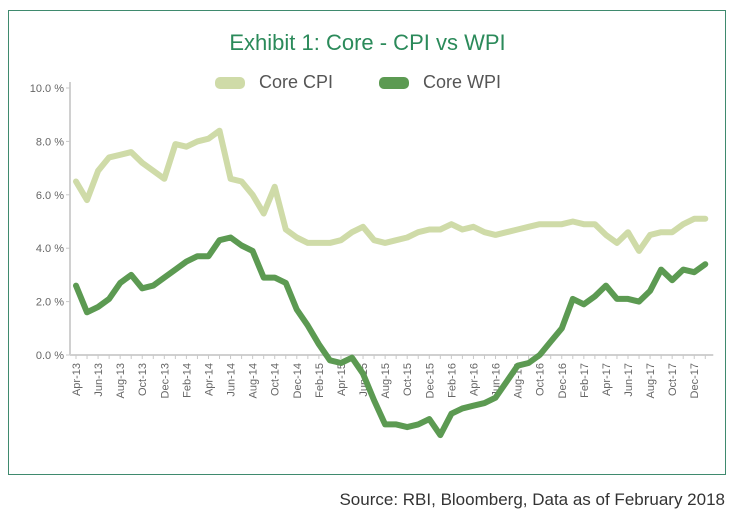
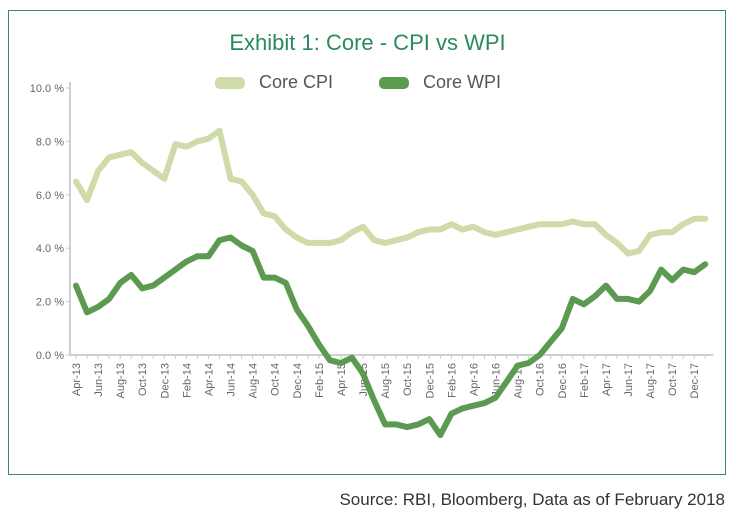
Core CPI/Oct-14: 6.3% -> 5.2%
Core CPI/Jun-17: 4.6% -> 3.8%
